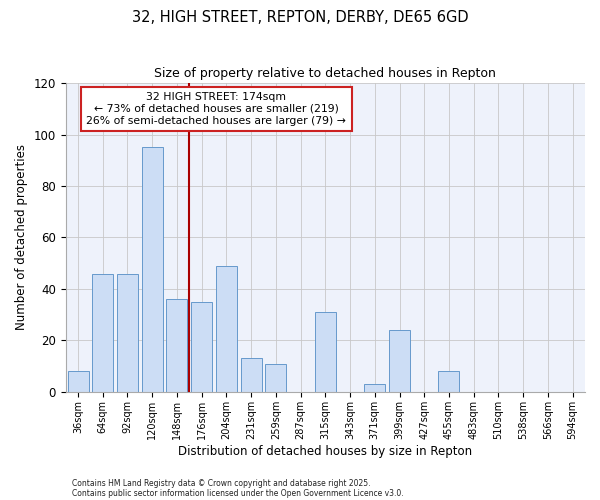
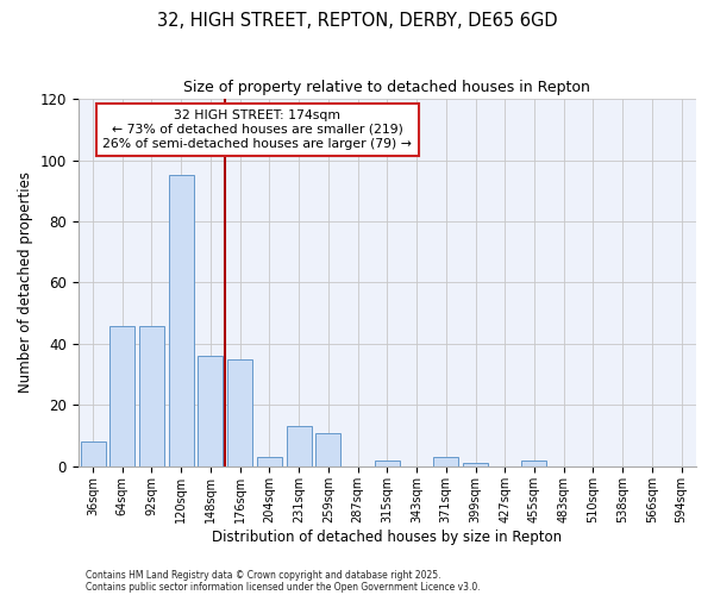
204sqm: 49 -> 3
315sqm: 31 -> 2
399sqm: 24 -> 1
455sqm: 8 -> 2
